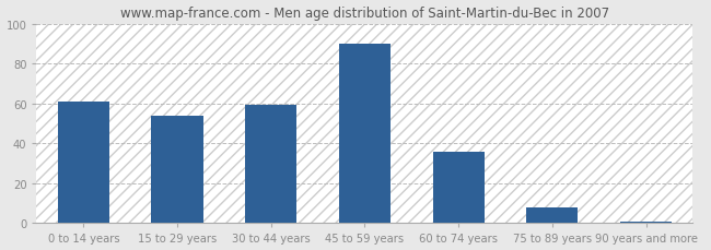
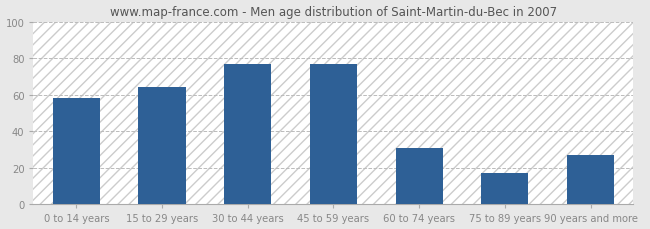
0 to 14 years: 61 -> 58
15 to 29 years: 54 -> 64
30 to 44 years: 59 -> 77
45 to 59 years: 90 -> 77
60 to 74 years: 36 -> 31
75 to 89 years: 8 -> 17
90 years and more: 1 -> 27
